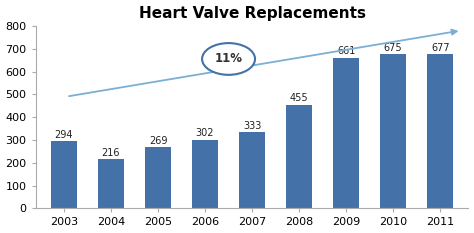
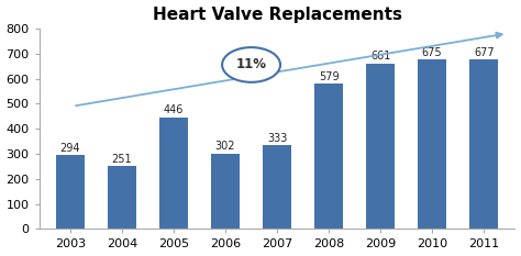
2004: 216 -> 251
2005: 269 -> 446
2008: 455 -> 579
